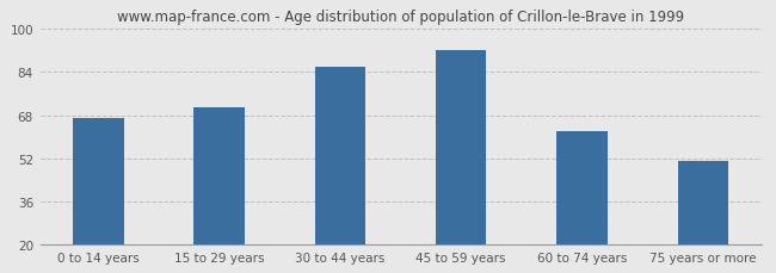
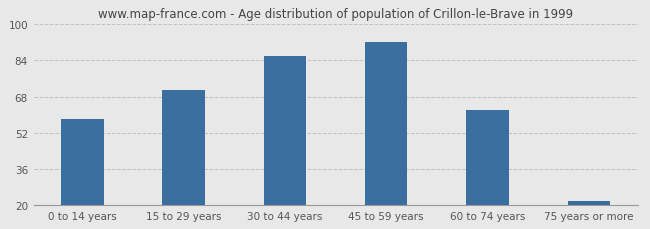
0 to 14 years: 67 -> 58
75 years or more: 51 -> 22
